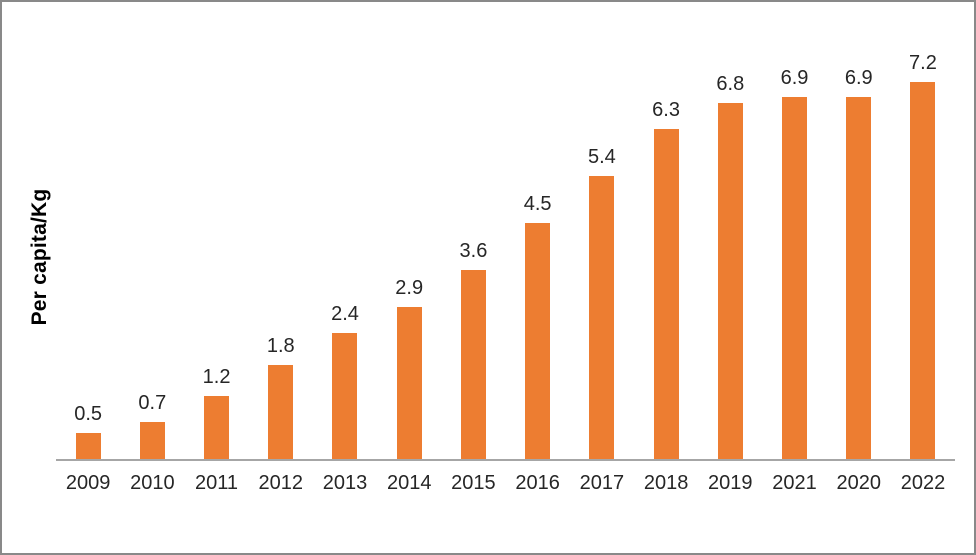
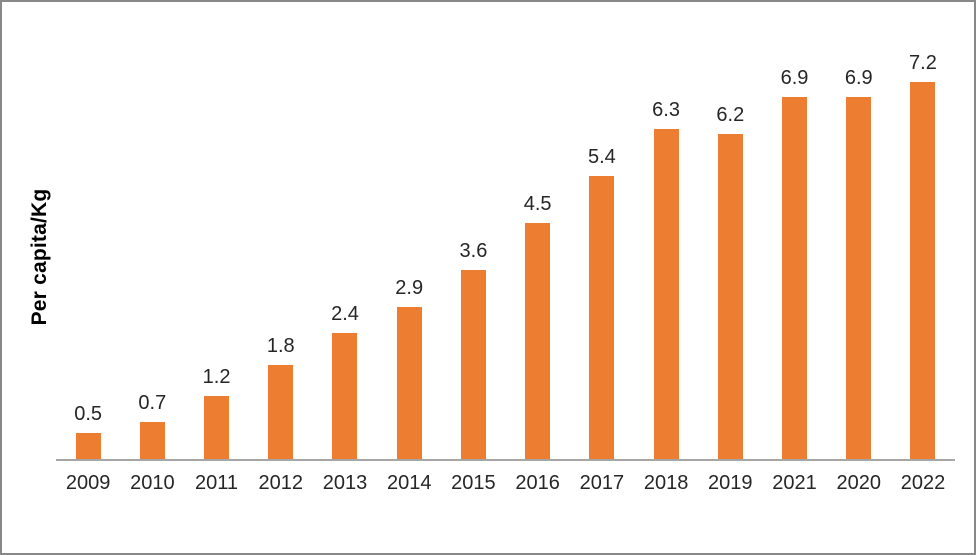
2019: 6.8 -> 6.2
